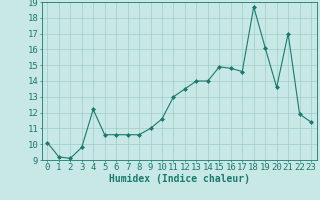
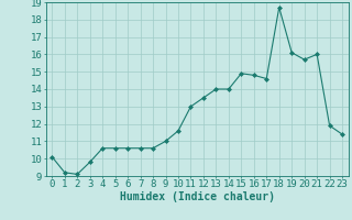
4: 12.2 -> 10.6
20: 13.6 -> 15.7
21: 17.0 -> 16.0
